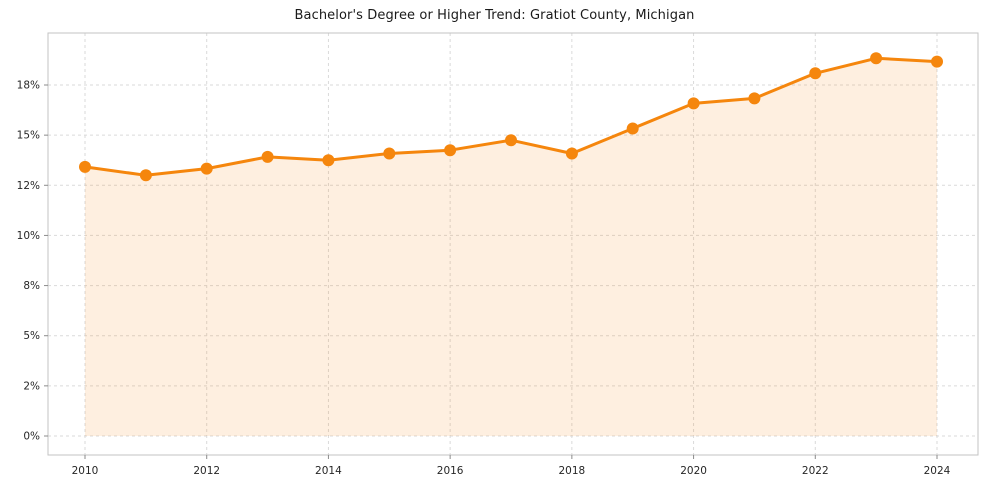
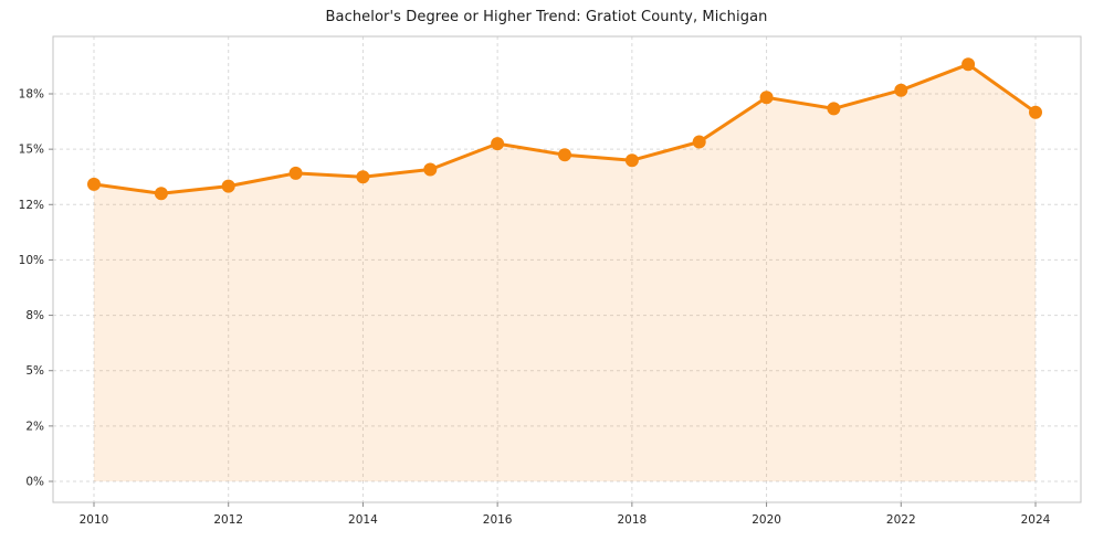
2016: 14.1% -> 15.3%
2018: 13.9% -> 14.4%
2020: 16.9% -> 17.8%
2022: 18.7% -> 18.2%
2024: 19.4% -> 17.0%
